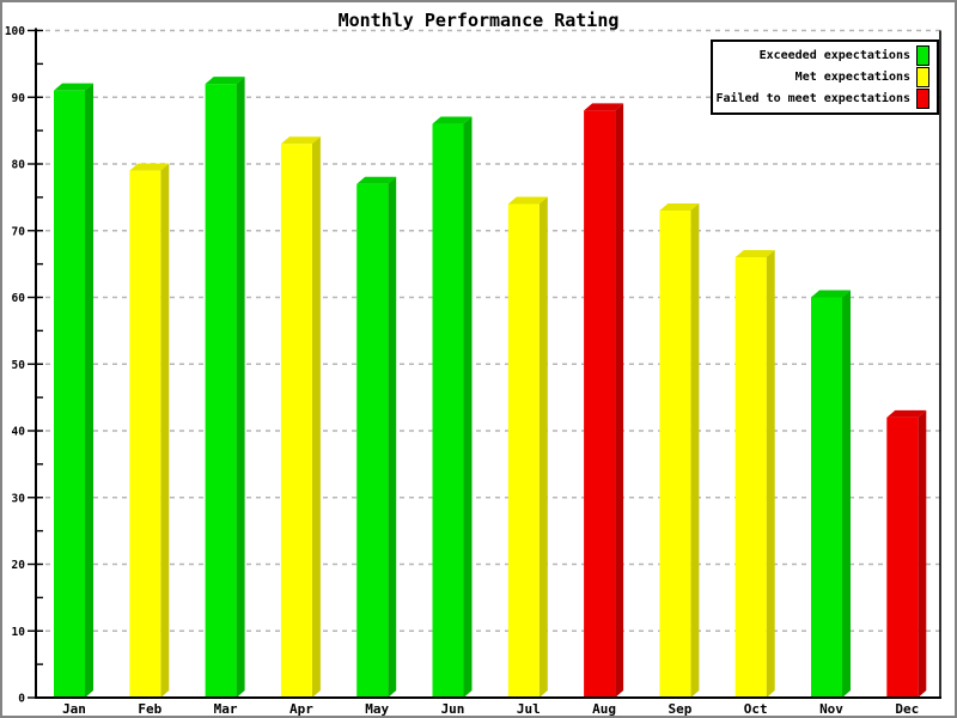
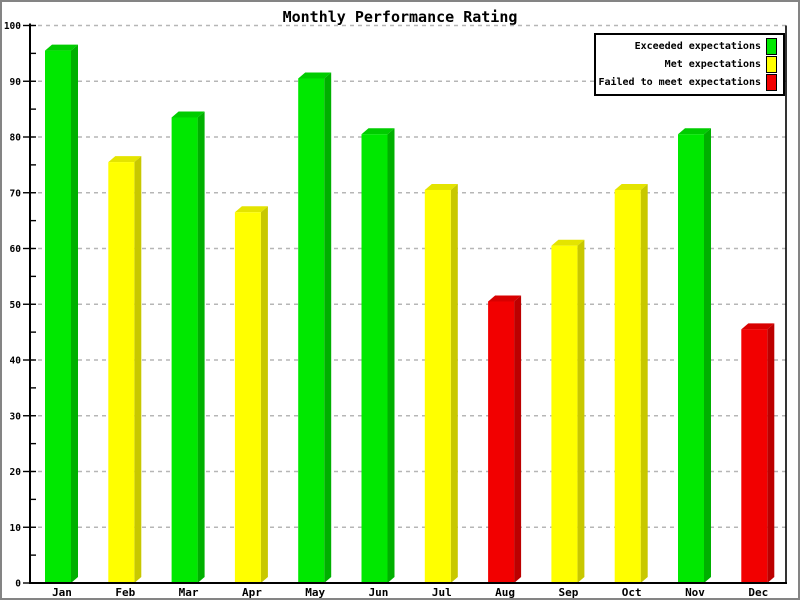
Jan: 91 -> 96
Feb: 79 -> 76
Mar: 92 -> 84
Apr: 83 -> 66
May: 77 -> 90
Jun: 86 -> 80
Jul: 74 -> 70
Aug: 88 -> 50
Sep: 73 -> 60
Oct: 66 -> 70
Nov: 60 -> 80
Dec: 42 -> 46
